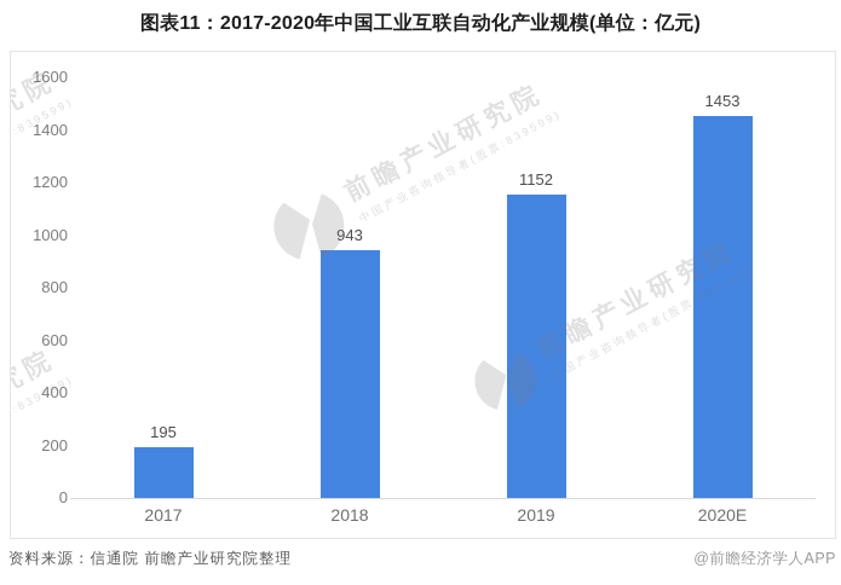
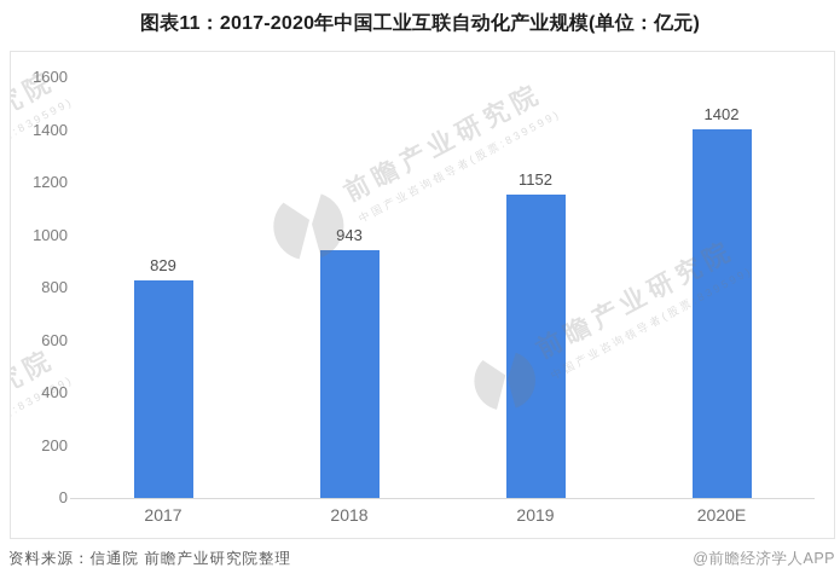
2017: 195 -> 829
2020E: 1453 -> 1402
